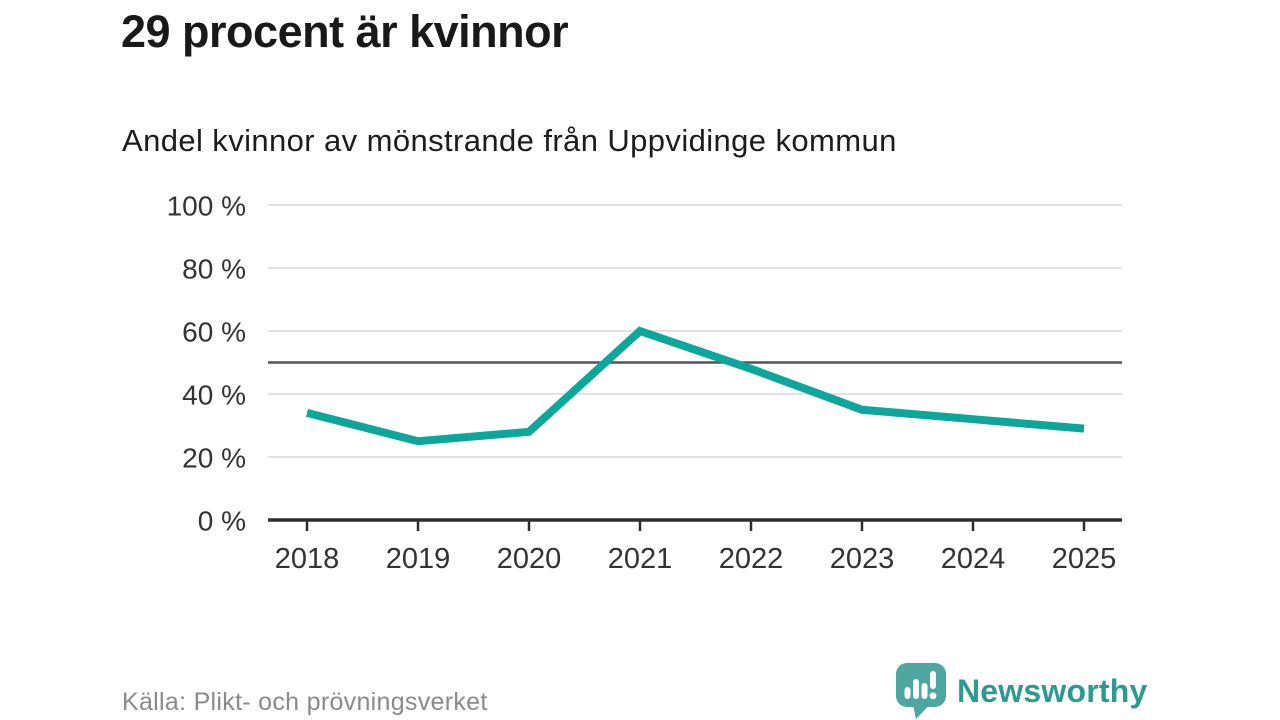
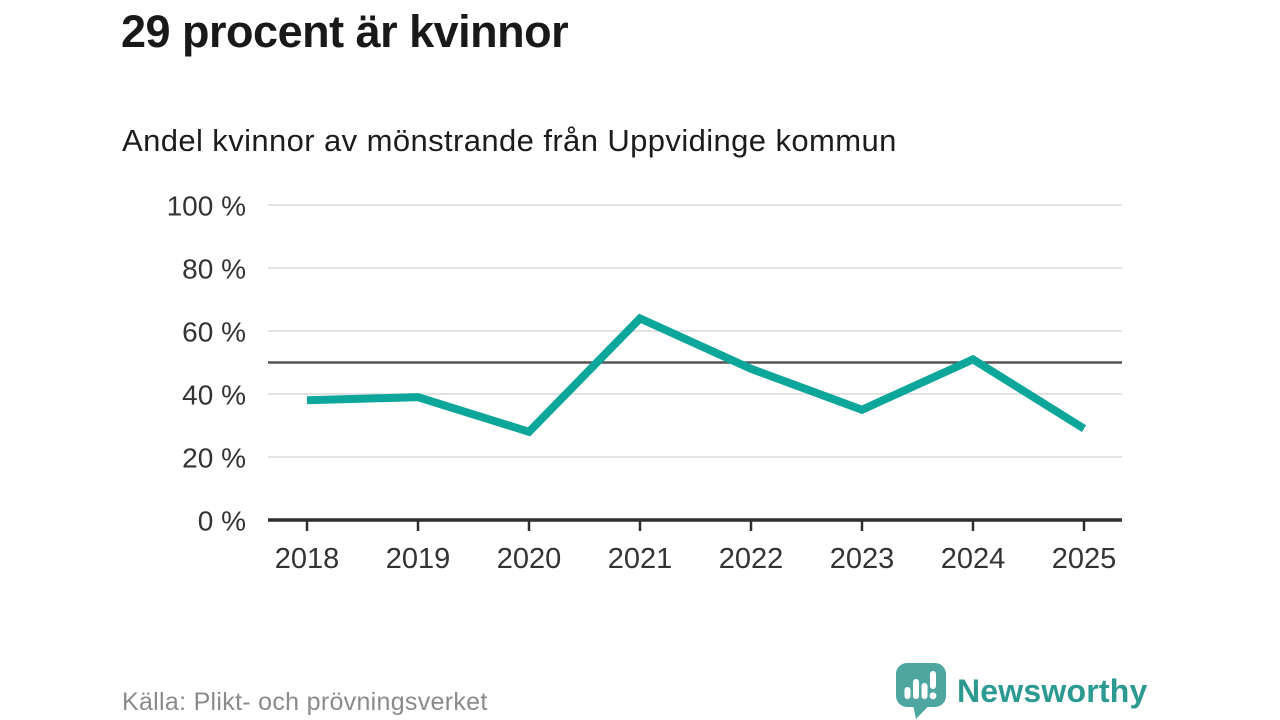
2018: 34% -> 38%
2019: 25% -> 39%
2021: 60% -> 64%
2024: 32% -> 51%
